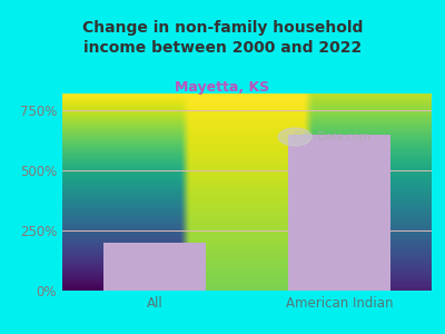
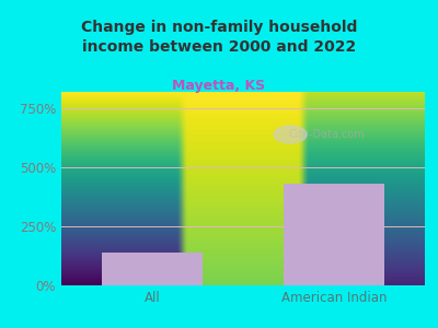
All: 200% -> 140%
American Indian: 650% -> 430%
